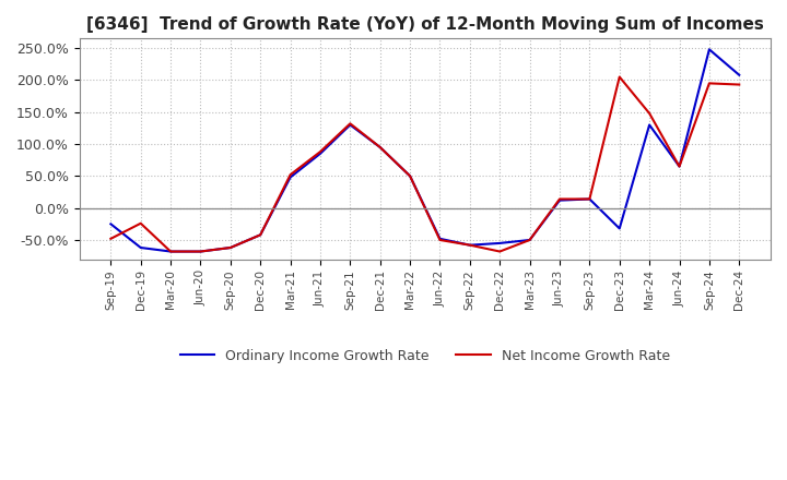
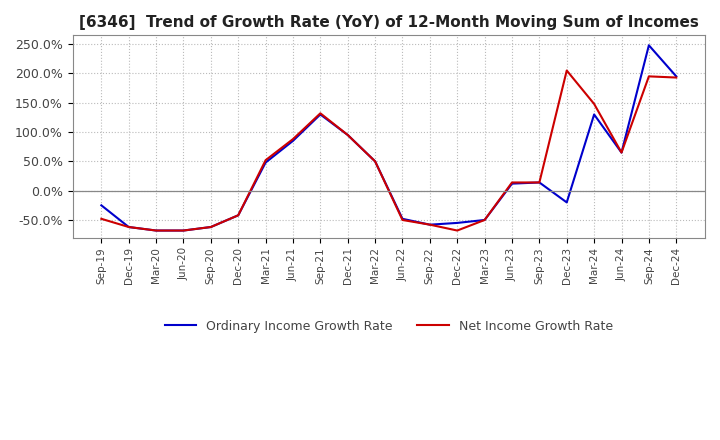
Net Income Growth Rate/Dec-19: -24% -> -62%
Ordinary Income Growth Rate/Dec-23: -32% -> -20%
Ordinary Income Growth Rate/Dec-24: 208% -> 195%
